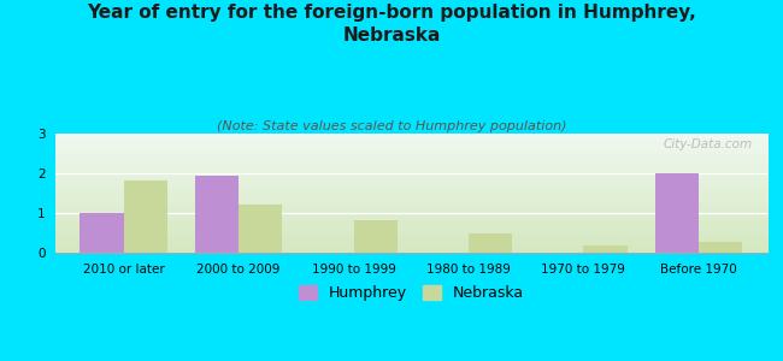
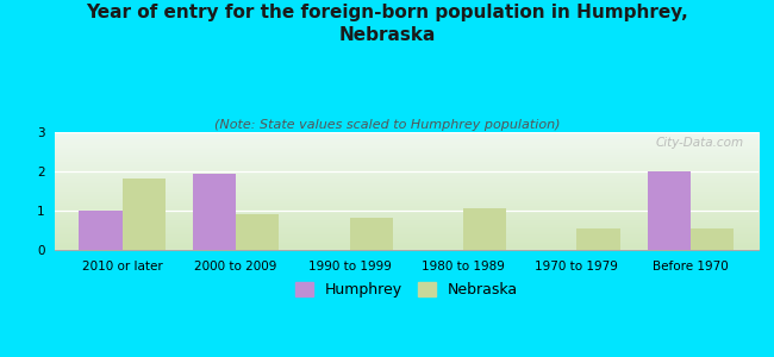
Nebraska/2000 to 2009: 1.22 -> 0.90
Nebraska/1980 to 1989: 0.50 -> 1.05
Nebraska/1970 to 1979: 0.18 -> 0.55
Nebraska/Before 1970: 0.27 -> 0.55
